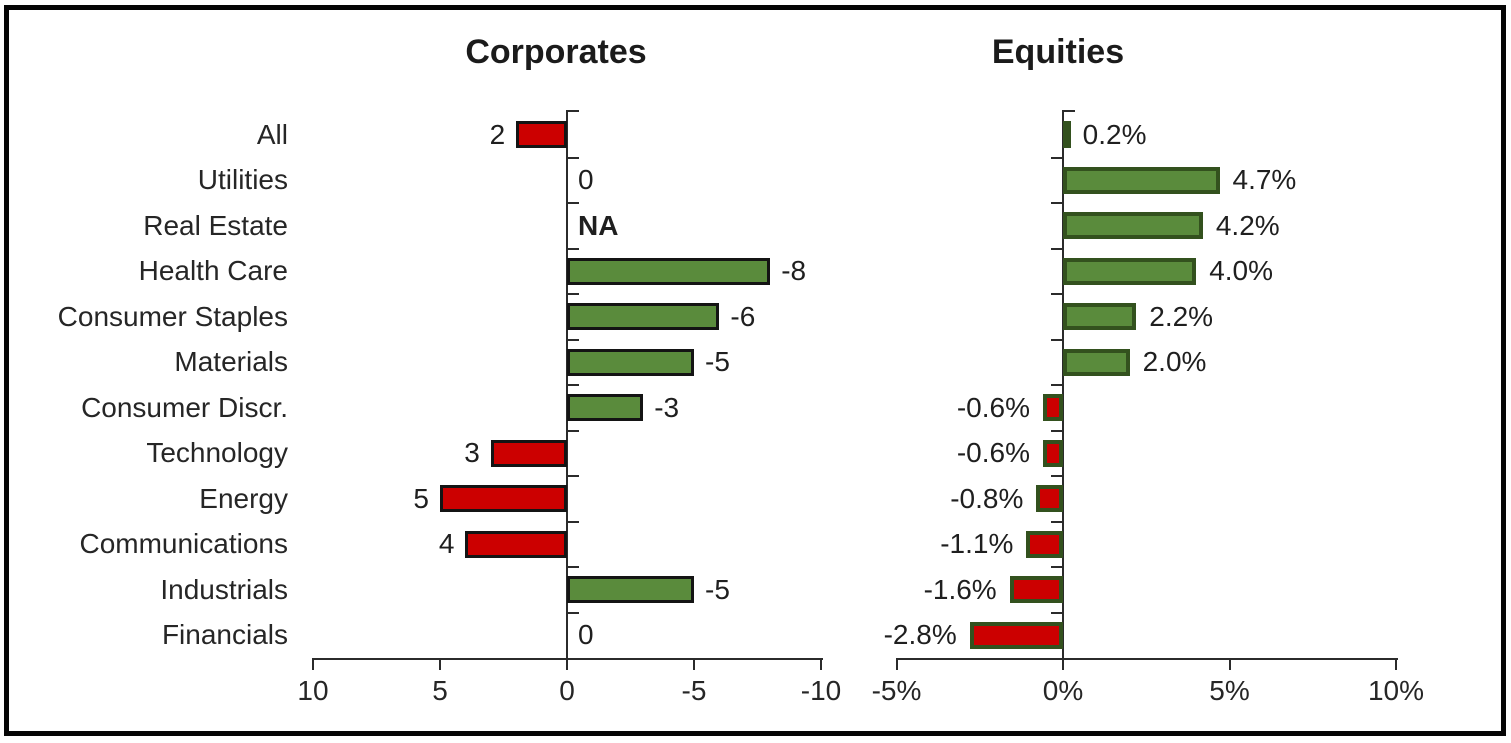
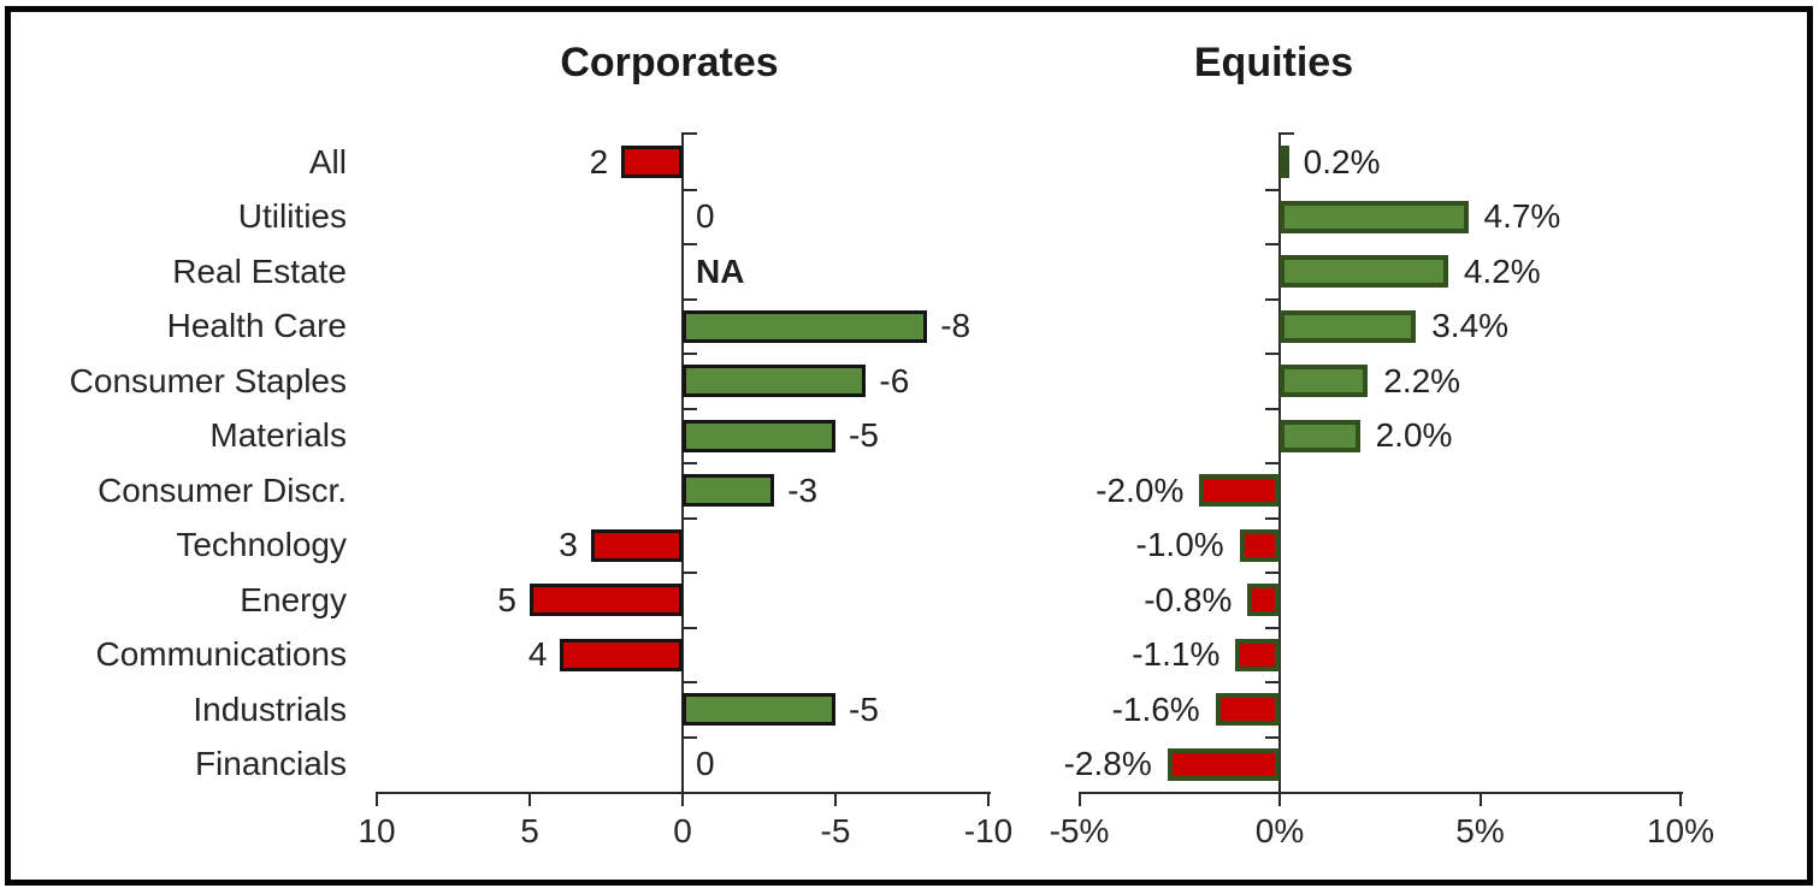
Equities/Health Care: 4.0% -> 3.4%
Equities/Consumer Discr.: -0.6% -> -2.0%
Equities/Technology: -0.6% -> -1.0%
